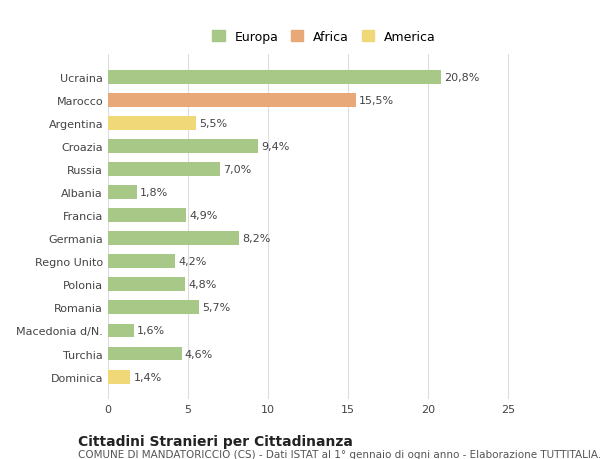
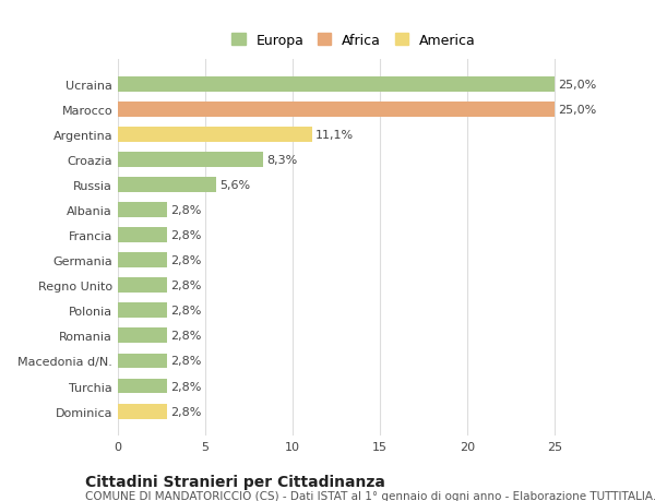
Ucraina: 20,8% -> 25,0%
Marocco: 15,5% -> 25,0%
Argentina: 5,5% -> 11,1%
Croazia: 9,4% -> 8,3%
Russia: 7,0% -> 5,6%
Albania: 1,8% -> 2,8%
Francia: 4,9% -> 2,8%
Germania: 8,2% -> 2,8%
Regno Unito: 4,2% -> 2,8%
Polonia: 4,8% -> 2,8%
Romania: 5,7% -> 2,8%
Macedonia d/N.: 1,6% -> 2,8%
Turchia: 4,6% -> 2,8%
Dominica: 1,4% -> 2,8%
